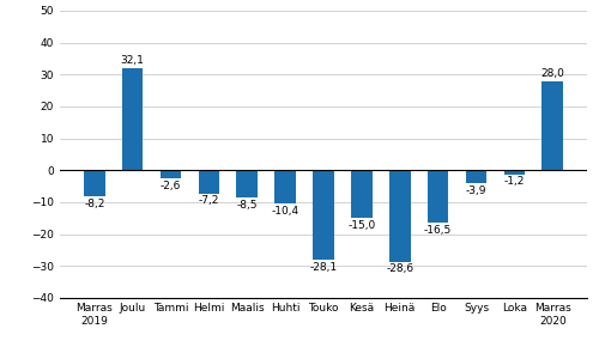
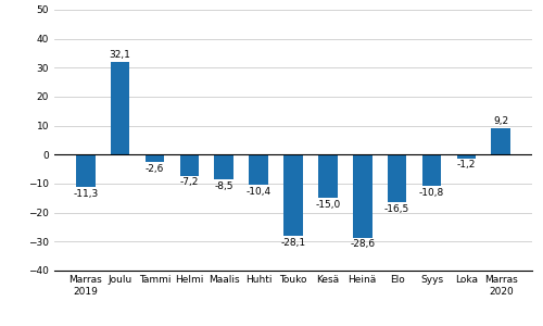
Marras 2019: -8,2 -> -11,3
Syys: -3,9 -> -10,8
Marras 2020: 28,0 -> 9,2
